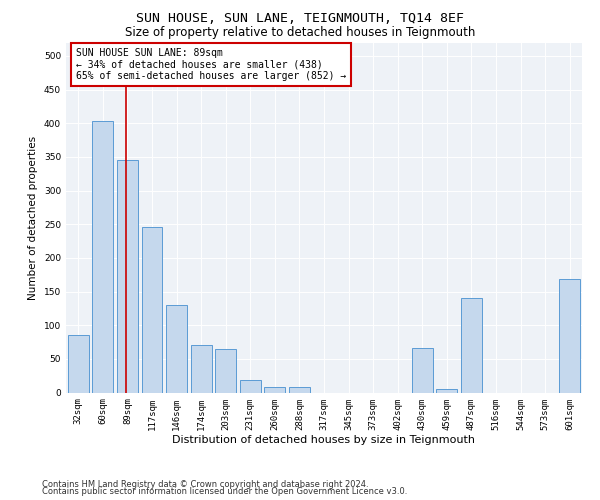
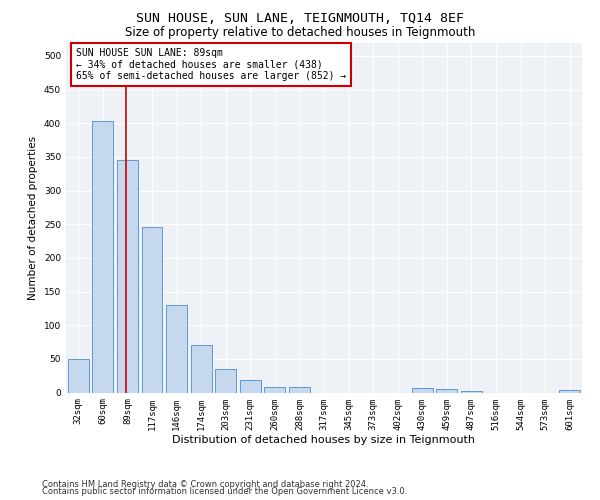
32sqm: 86 -> 50
203sqm: 64 -> 35
430sqm: 66 -> 6
487sqm: 140 -> 2
601sqm: 168 -> 3
